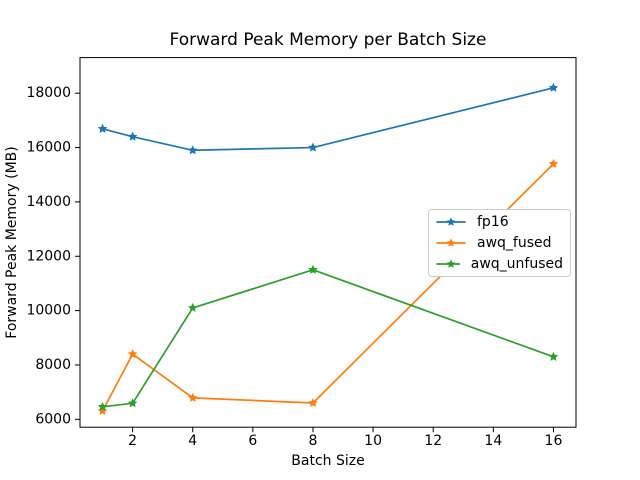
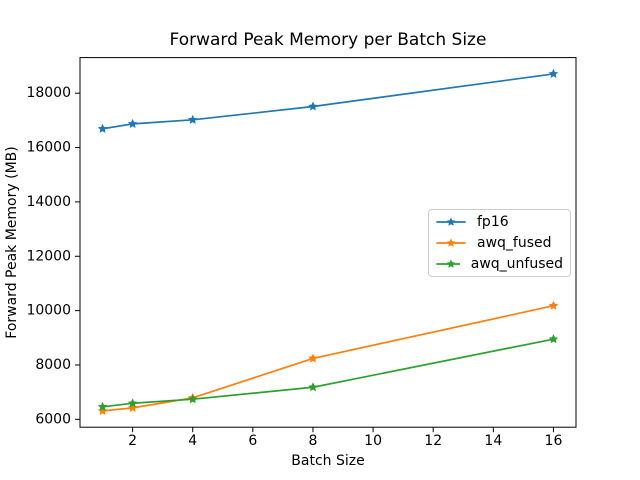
fp16/2: 16400 -> 16900
awq_fused/2: 8400 -> 6400
fp16/4: 15900 -> 17000
awq_unfused/4: 10100 -> 6700
fp16/8: 16000 -> 17500
awq_fused/8: 6600 -> 8200
awq_unfused/8: 11500 -> 7200
fp16/16: 18200 -> 18700
awq_fused/16: 15400 -> 10200
awq_unfused/16: 8300 -> 9000
